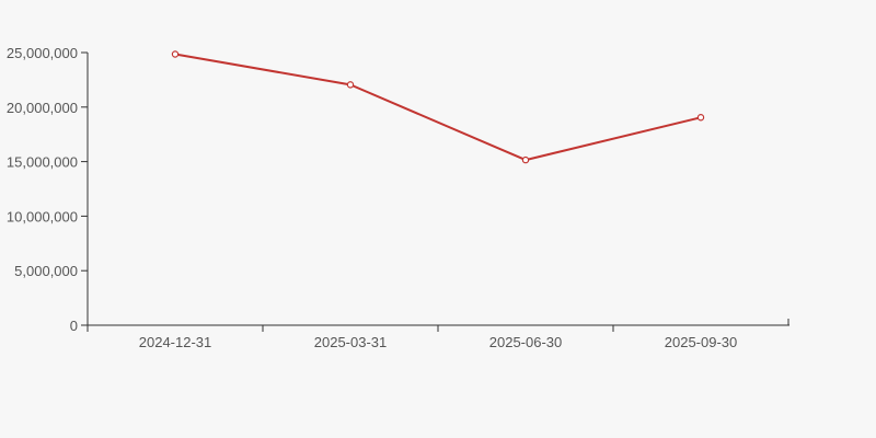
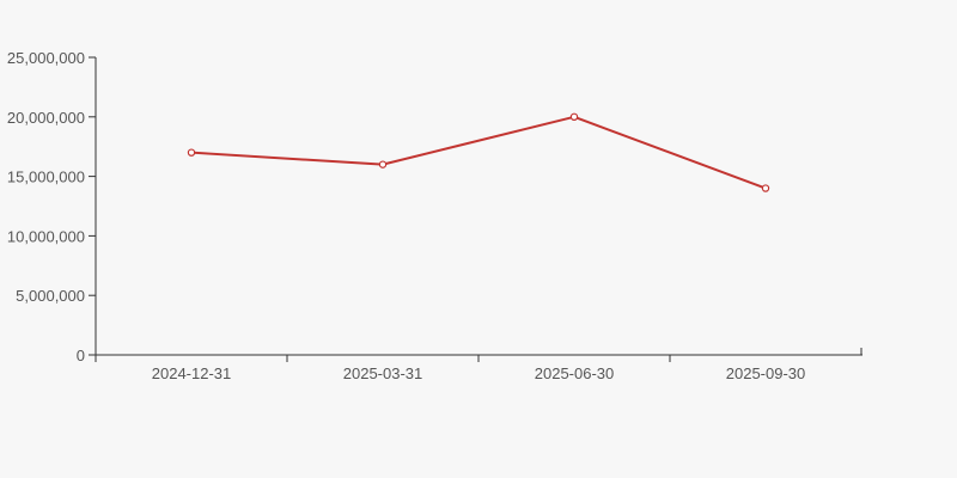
2024-12-31: 25000000 -> 17000000
2025-03-31: 22000000 -> 16000000
2025-06-30: 15000000 -> 20000000
2025-09-30: 19000000 -> 14000000
